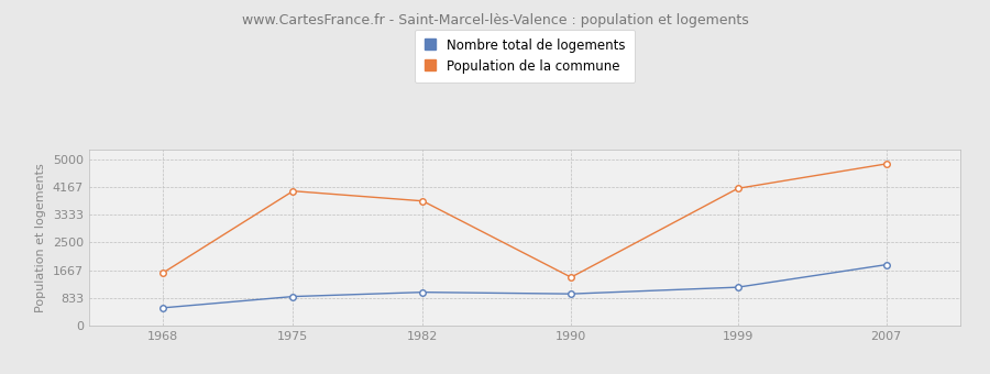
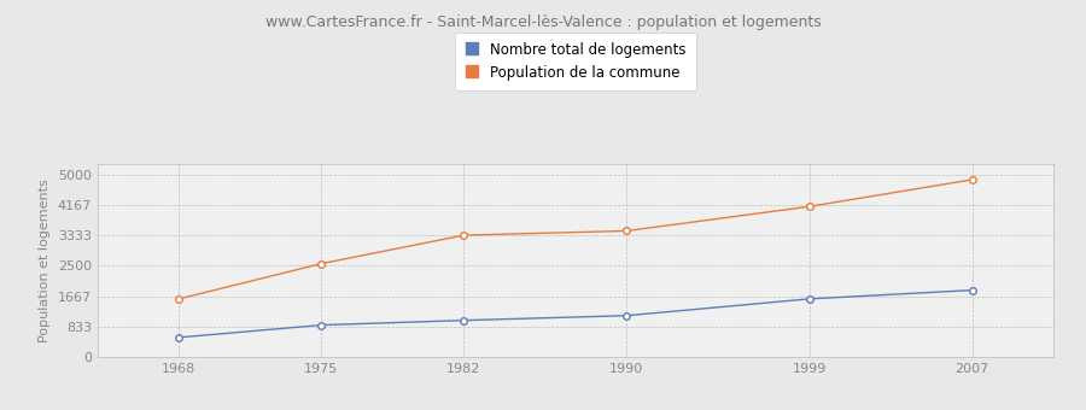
Population de la commune/1975: 4050 -> 2560
Population de la commune/1982: 3750 -> 3340
Nombre total de logements/1990: 950 -> 1130
Population de la commune/1990: 1450 -> 3460
Nombre total de logements/1999: 1150 -> 1590
